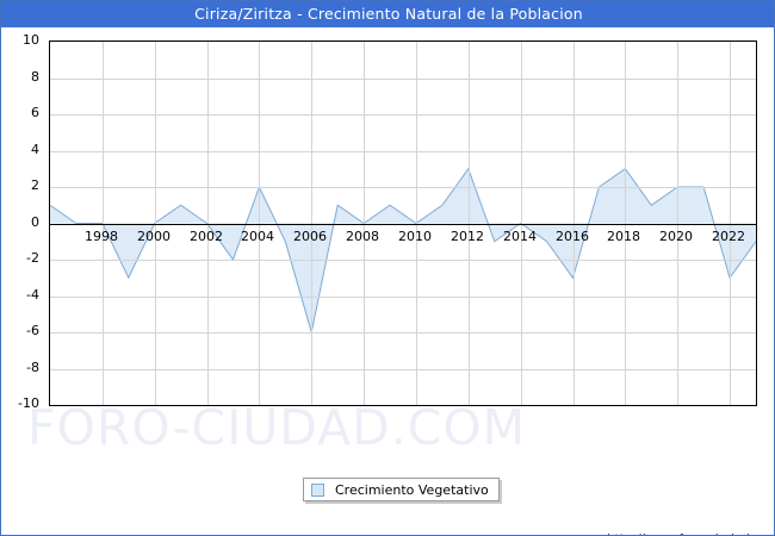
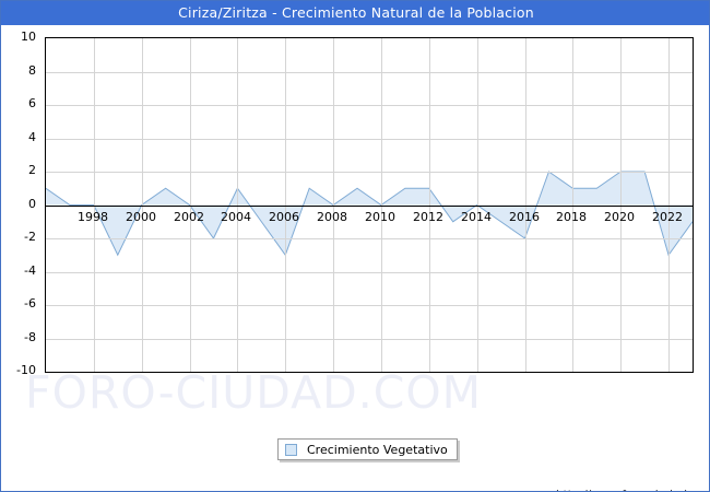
2004: 2 -> 1
2006: -6 -> -3
2012: 3 -> 1
2016: -3 -> -2
2018: 3 -> 1
